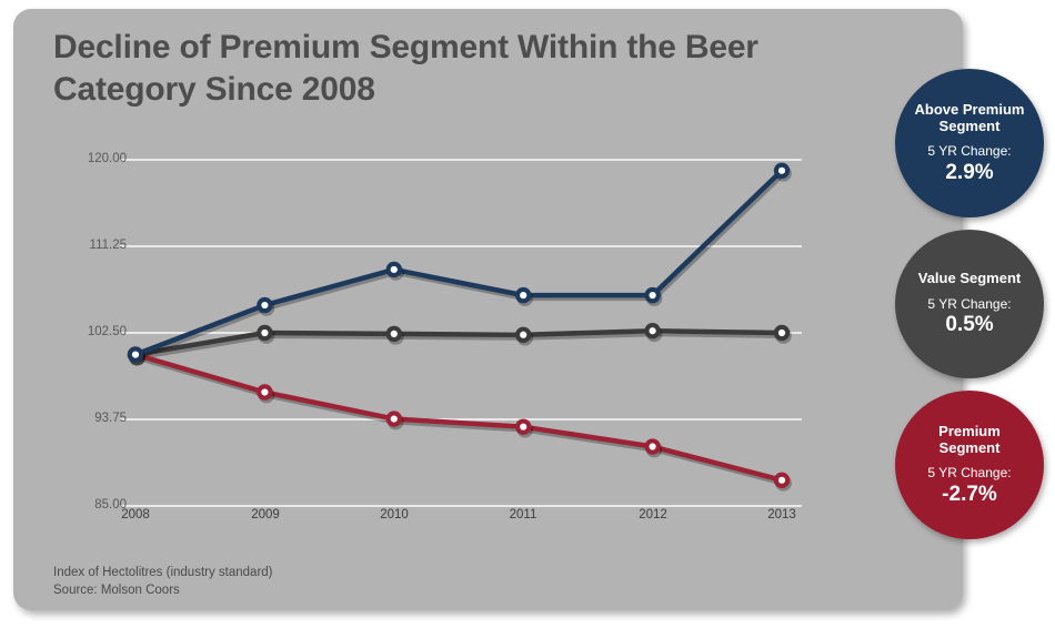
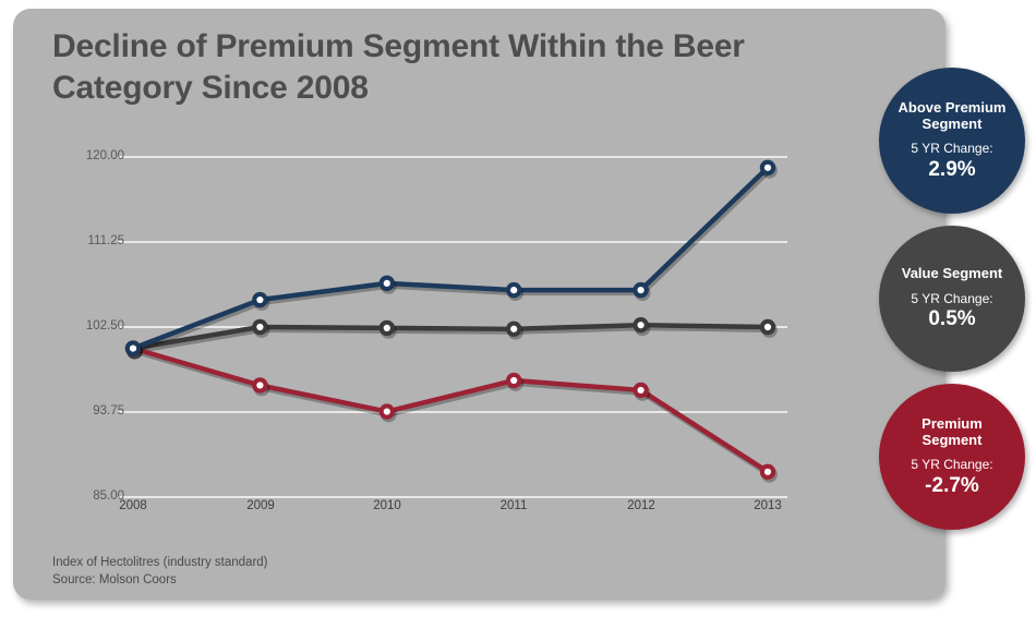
Above Premium Segment/2010: 109 -> 107
Premium Segment/2011: 93 -> 97
Premium Segment/2012: 91 -> 96
